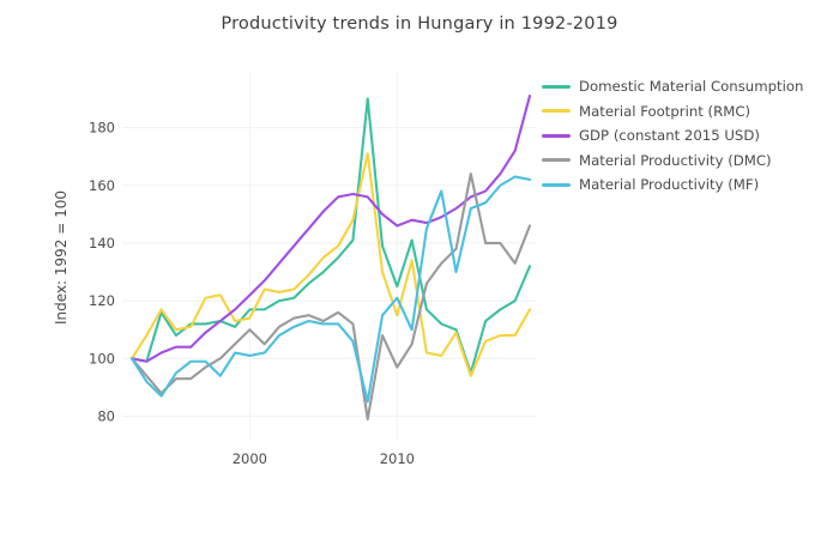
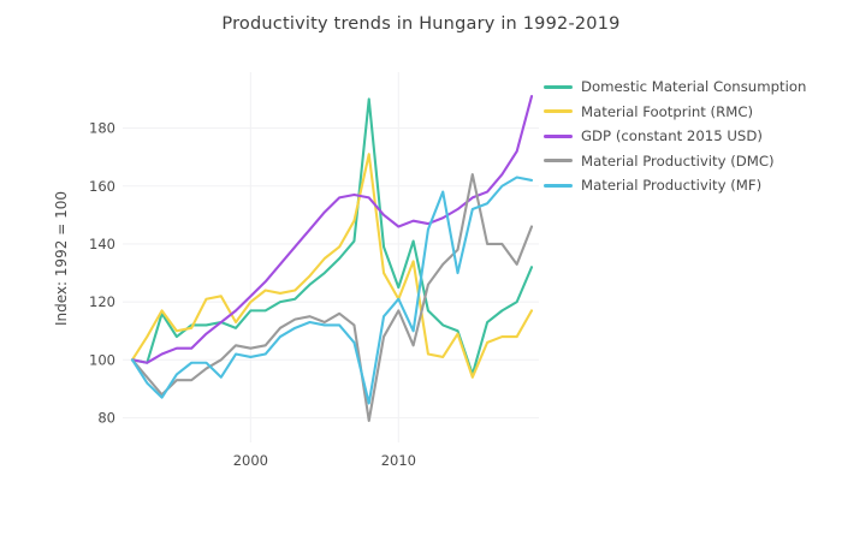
Material Footprint (RMC)/2000: 114 -> 120
Material Productivity (DMC)/2000: 110 -> 104
Material Footprint (RMC)/2010: 115 -> 121
Material Productivity (DMC)/2010: 97 -> 117
